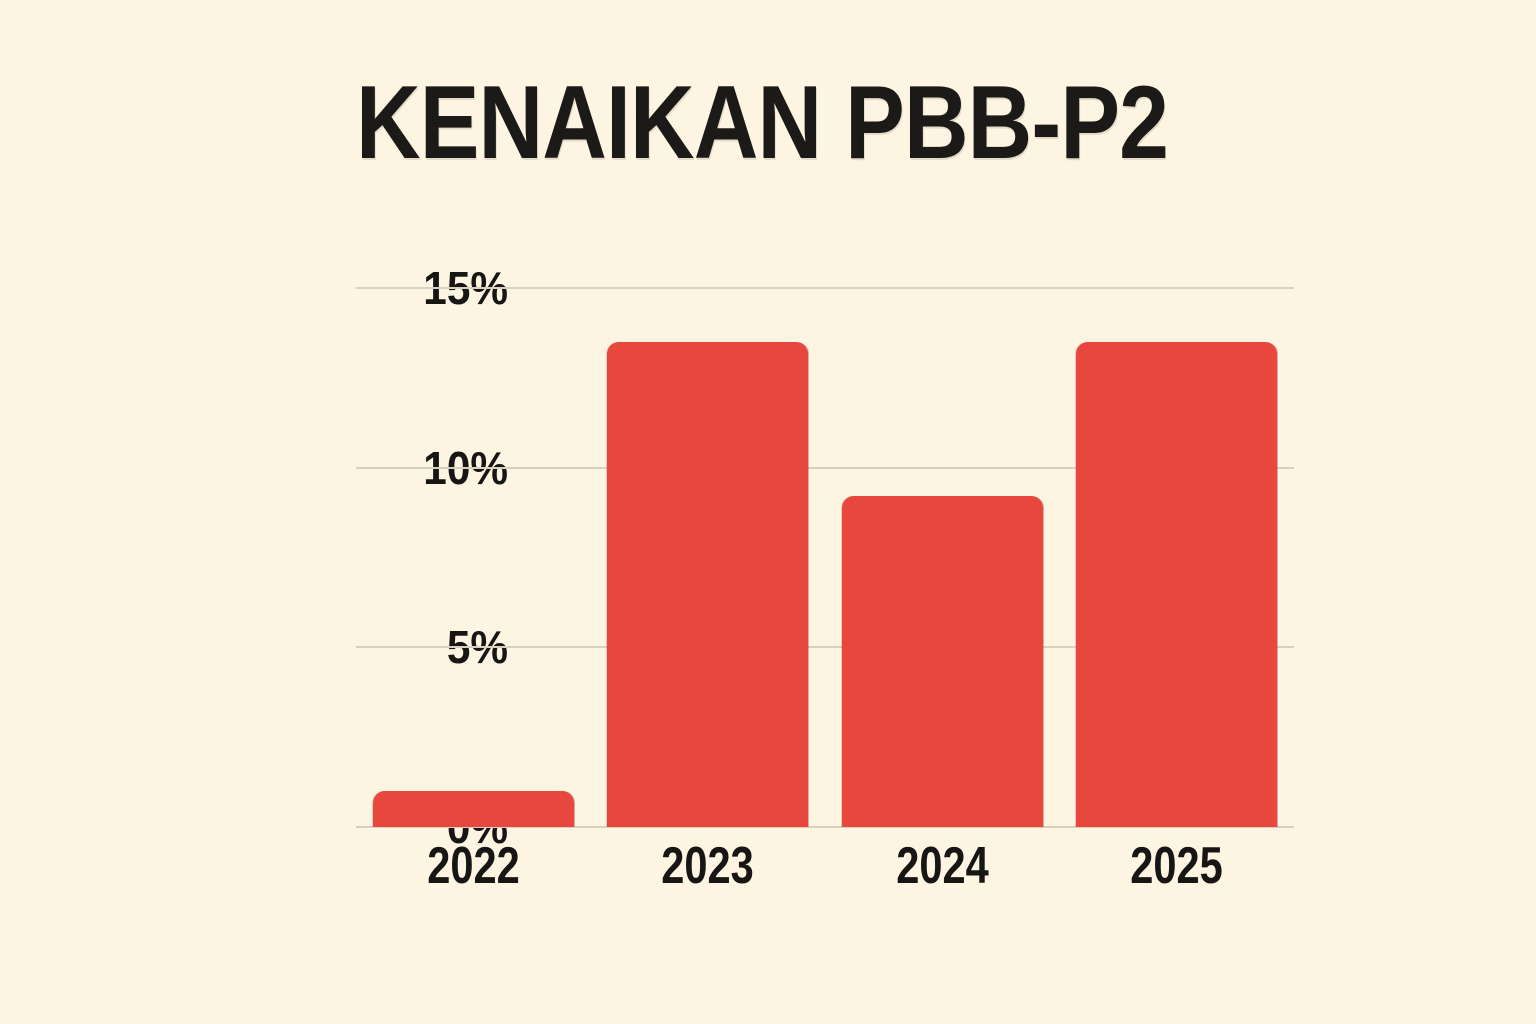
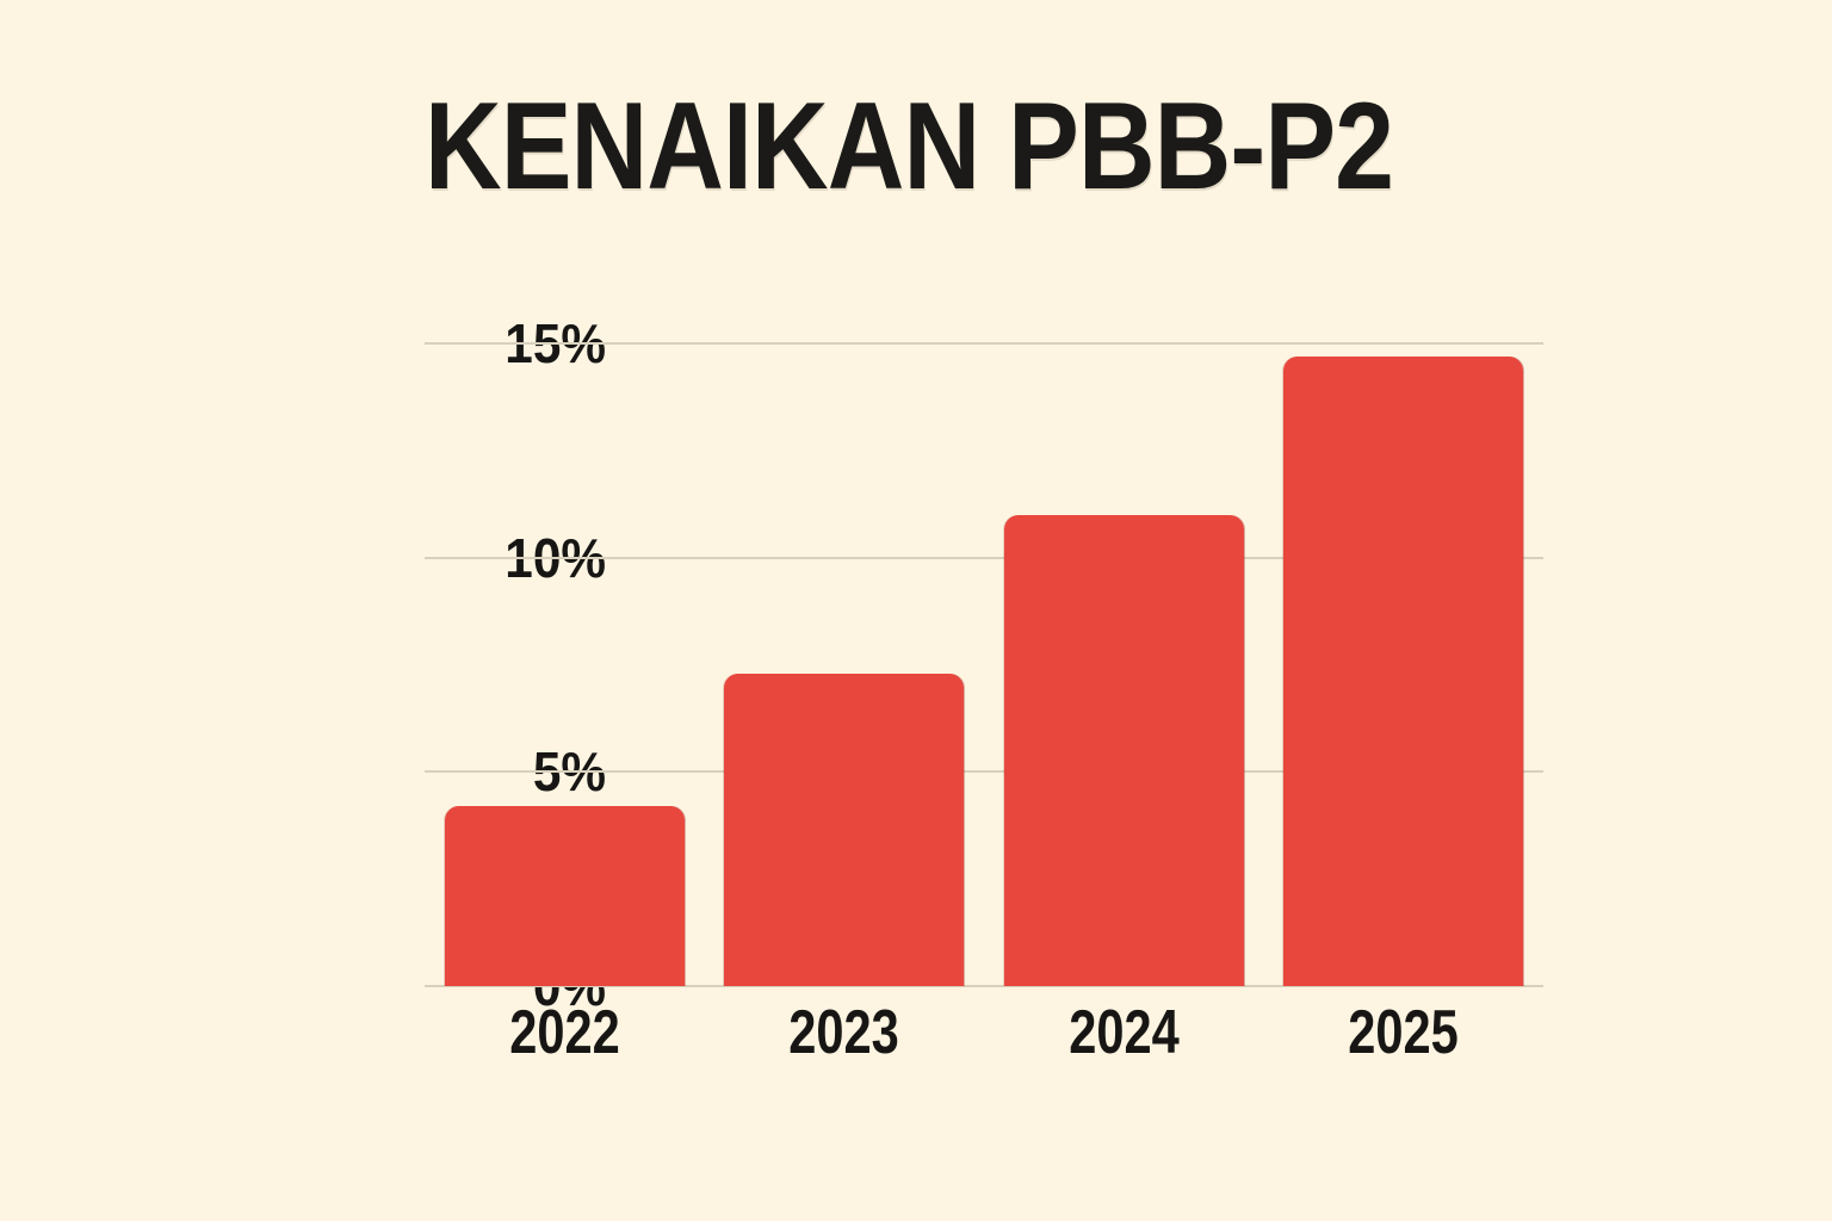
2022: 1.0% -> 4.2%
2023: 13.5% -> 7.3%
2024: 9.2% -> 11.0%
2025: 13.5% -> 14.7%
